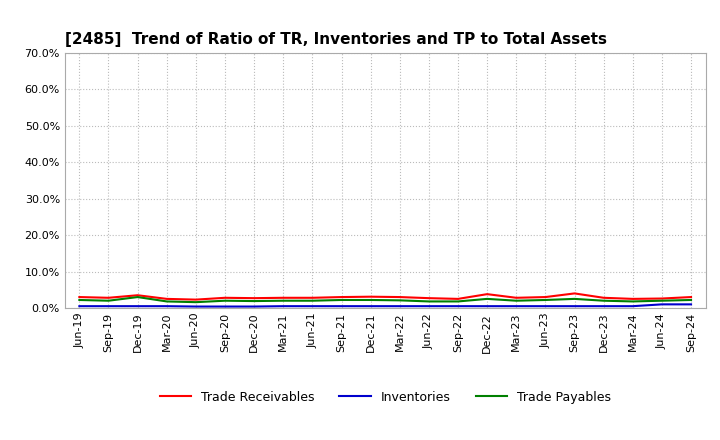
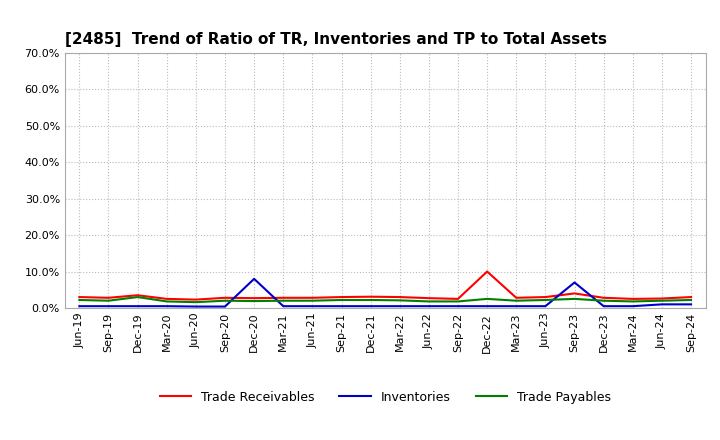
Inventories/Dec-20: 0.4% -> 8.0%
Trade Receivables/Dec-22: 3.8% -> 10.0%
Inventories/Sep-23: 0.5% -> 7.0%
